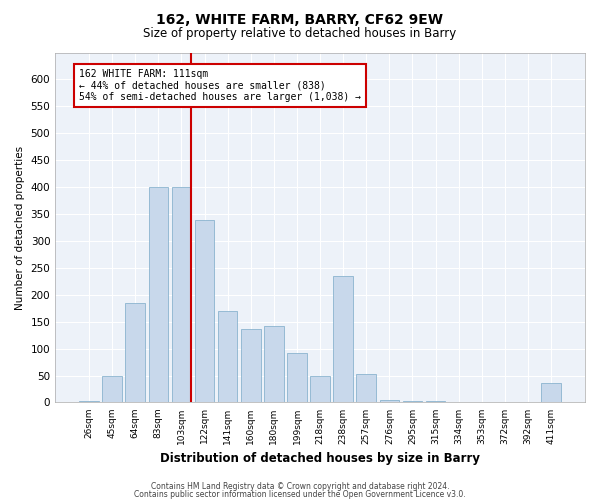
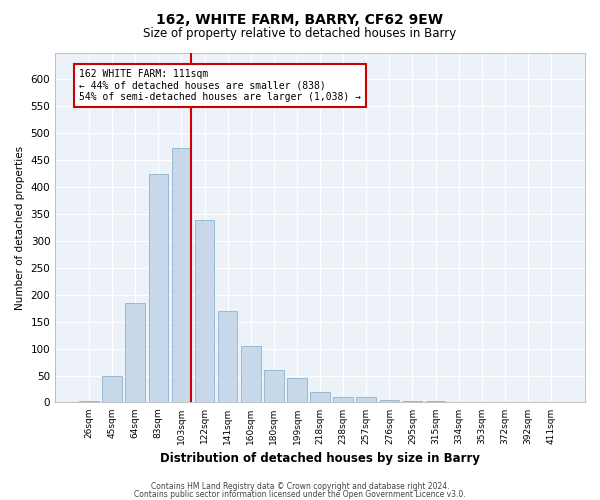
83sqm: 400 -> 425
103sqm: 400 -> 473
160sqm: 136 -> 105
180sqm: 142 -> 60
199sqm: 92 -> 45
218sqm: 50 -> 20
238sqm: 234 -> 10
257sqm: 52 -> 10
411sqm: 36 -> 1
